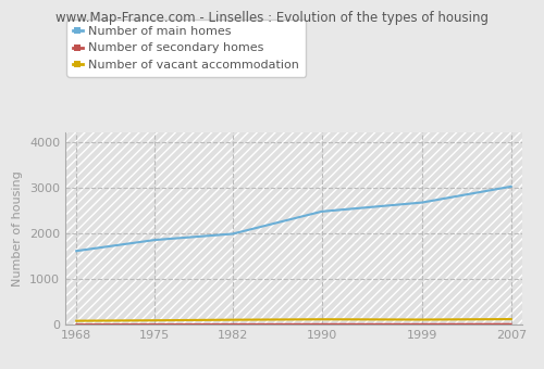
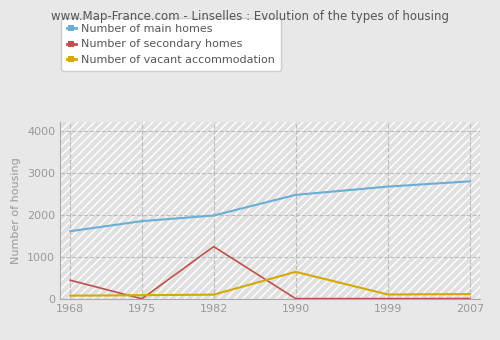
Number of secondary homes/1968: 10 -> 450
Number of secondary homes/1982: 10 -> 1250
Number of vacant accommodation/1990: 120 -> 650
Number of main homes/2007: 3020 -> 2800
